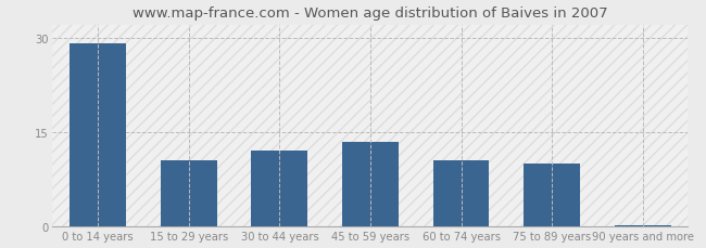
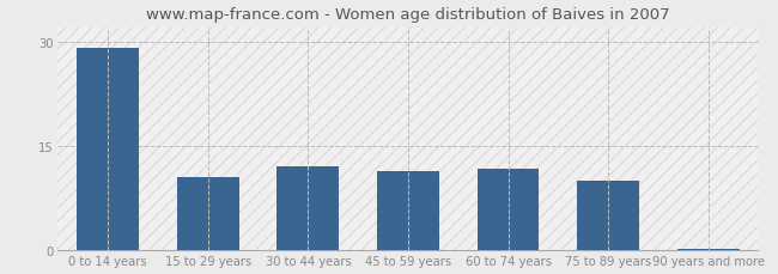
45 to 59 years: 13.4 -> 11.3
60 to 74 years: 10.6 -> 11.8
